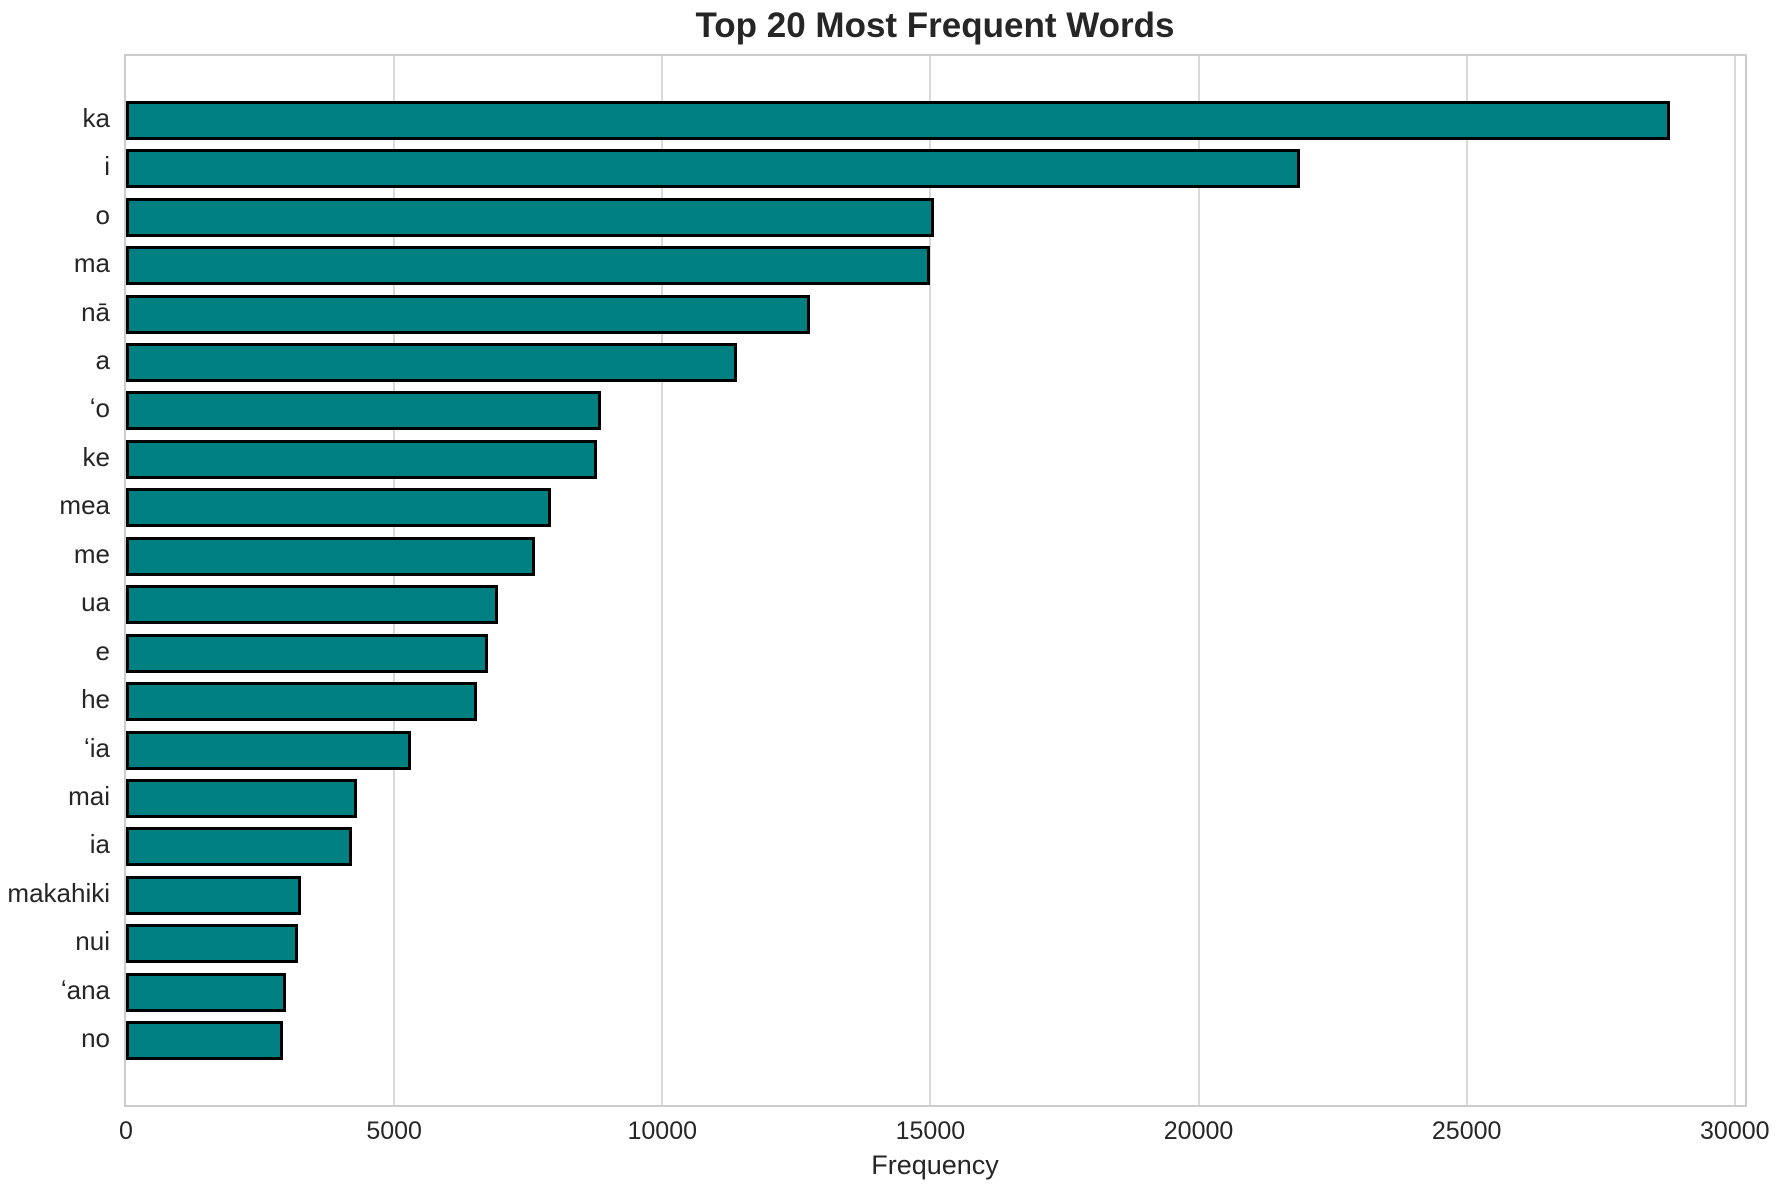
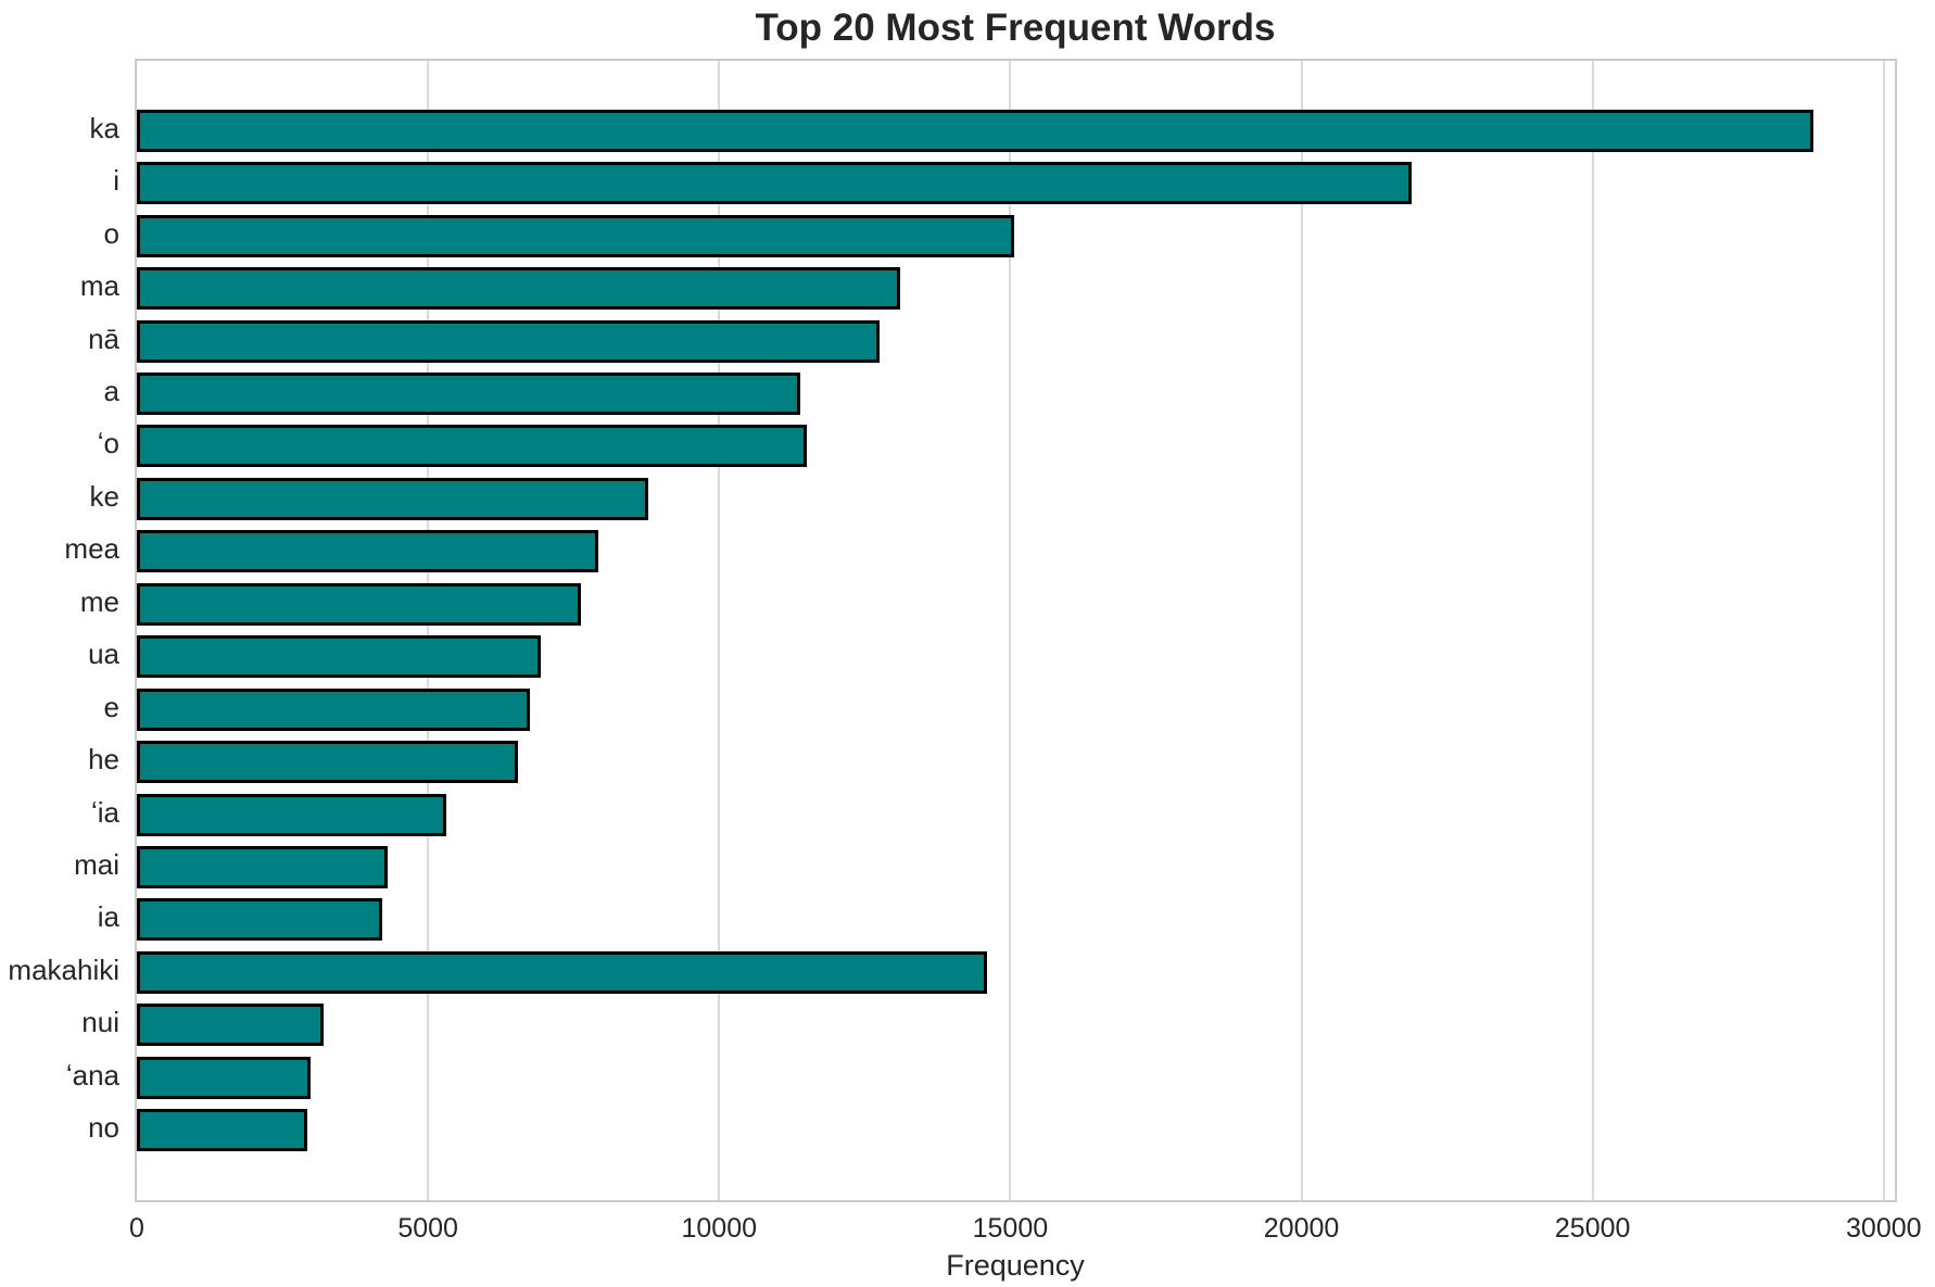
ma: 15000 -> 13100
ʻo: 8900 -> 11500
makahiki: 3300 -> 14600
